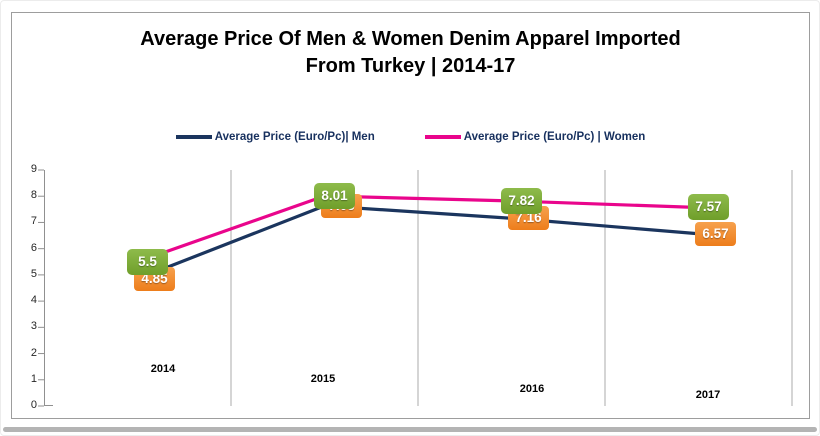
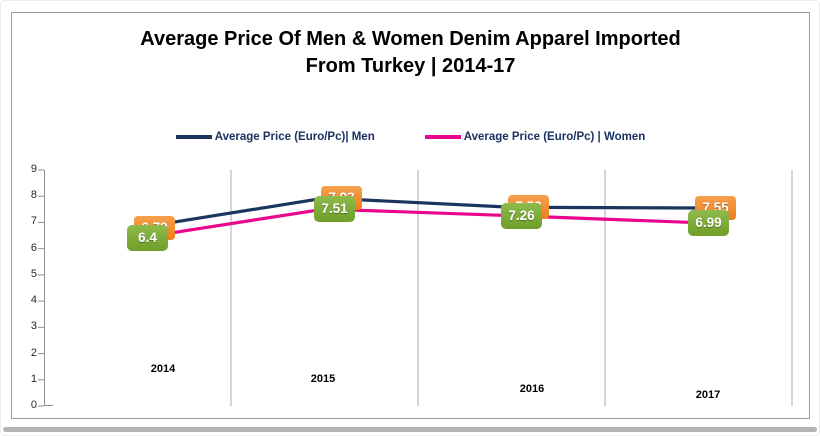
Average Price (Euro/Pc)| Men/2014: 4.85 -> 6.79
Average Price (Euro/Pc) | Women/2014: 5.5 -> 6.4
Average Price (Euro/Pc)| Men/2015: 7.63 -> 7.93
Average Price (Euro/Pc) | Women/2015: 8.01 -> 7.51
Average Price (Euro/Pc)| Men/2016: 7.16 -> 7.58
Average Price (Euro/Pc) | Women/2016: 7.82 -> 7.26
Average Price (Euro/Pc)| Men/2017: 6.57 -> 7.55
Average Price (Euro/Pc) | Women/2017: 7.57 -> 6.99
